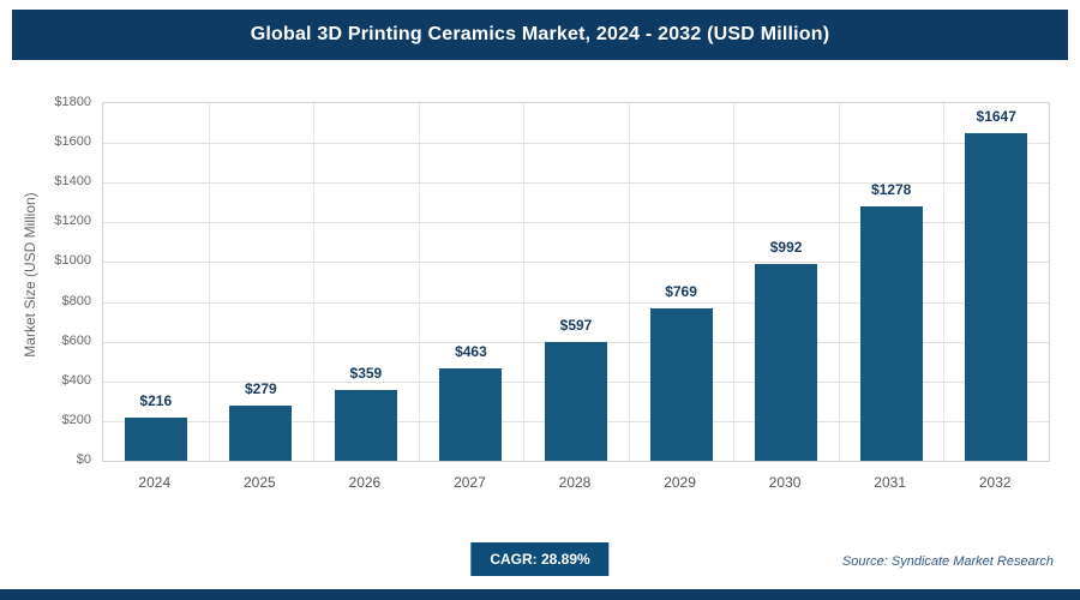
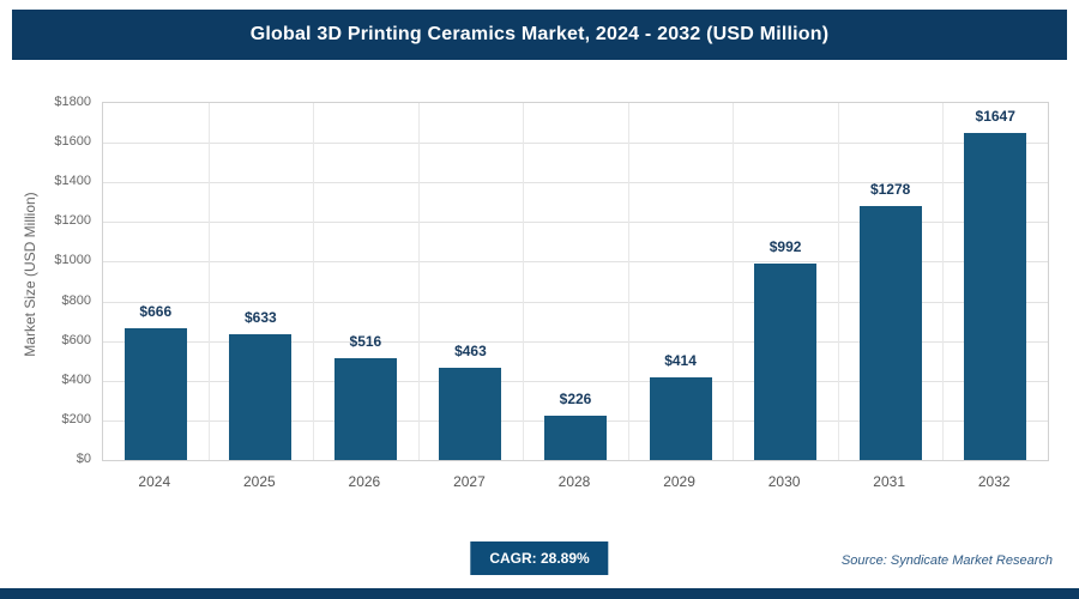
2024: $216 -> $666
2025: $279 -> $633
2026: $359 -> $516
2028: $597 -> $226
2029: $769 -> $414
